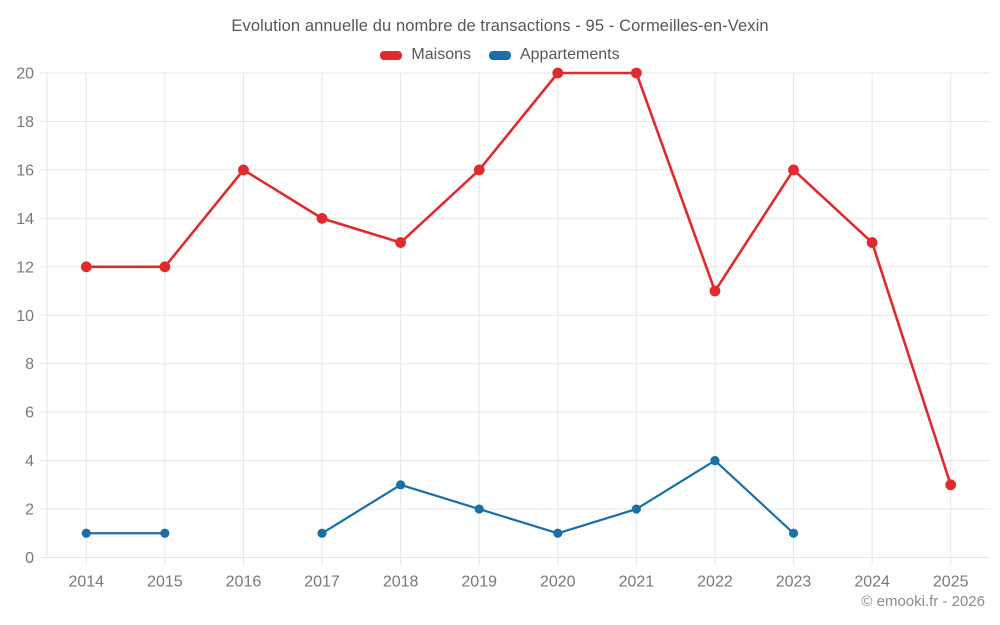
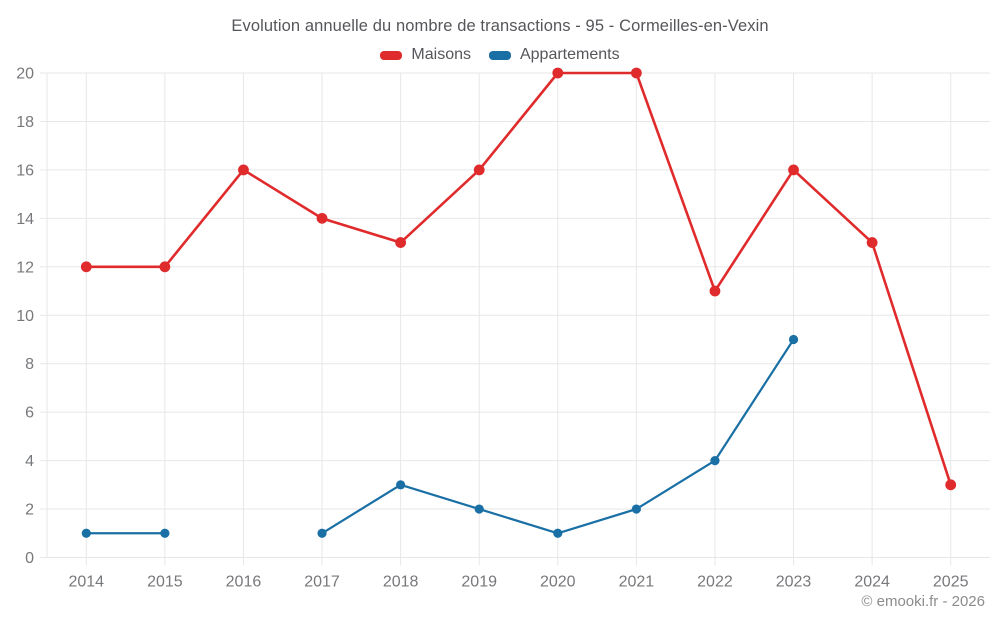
Appartements/2023: 1 -> 9
